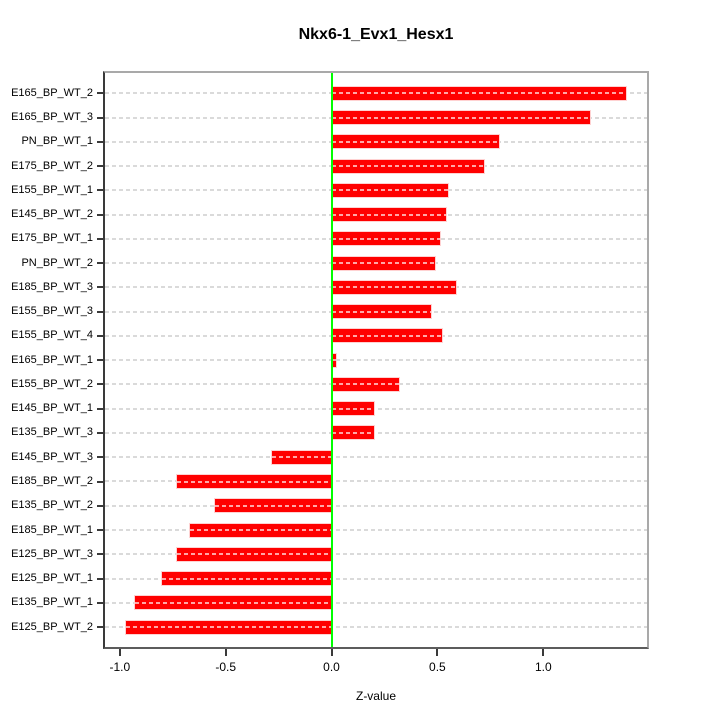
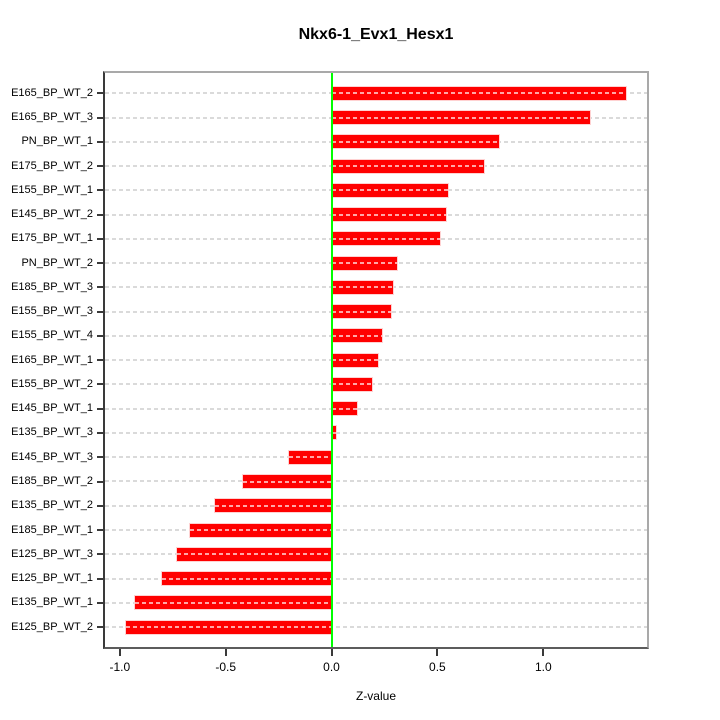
PN_BP_WT_2: 0.49 -> 0.31
E185_BP_WT_3: 0.59 -> 0.29
E155_BP_WT_3: 0.47 -> 0.28
E155_BP_WT_4: 0.52 -> 0.24
E165_BP_WT_1: 0.02 -> 0.22
E155_BP_WT_2: 0.32 -> 0.19
E145_BP_WT_1: 0.20 -> 0.12
E135_BP_WT_3: 0.20 -> 0.02
E145_BP_WT_3: -0.28 -> -0.20
E185_BP_WT_2: -0.73 -> -0.42
